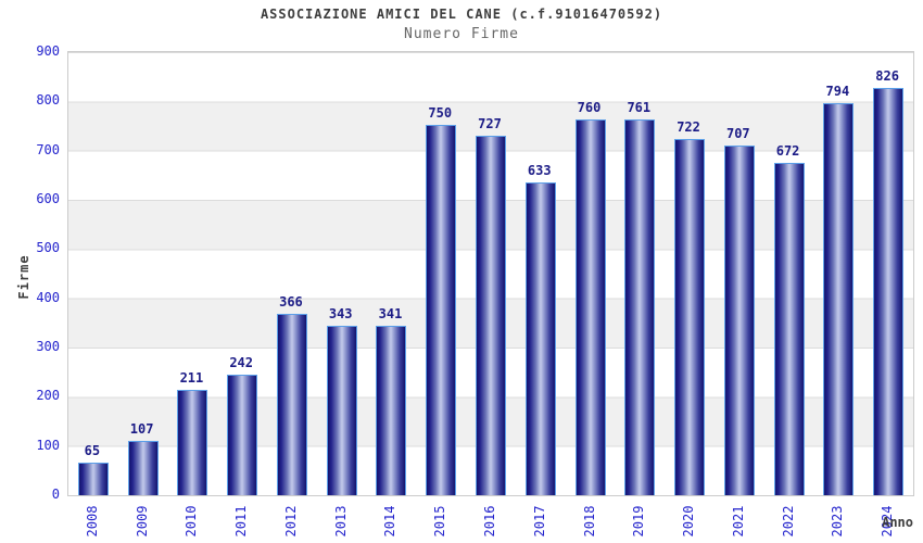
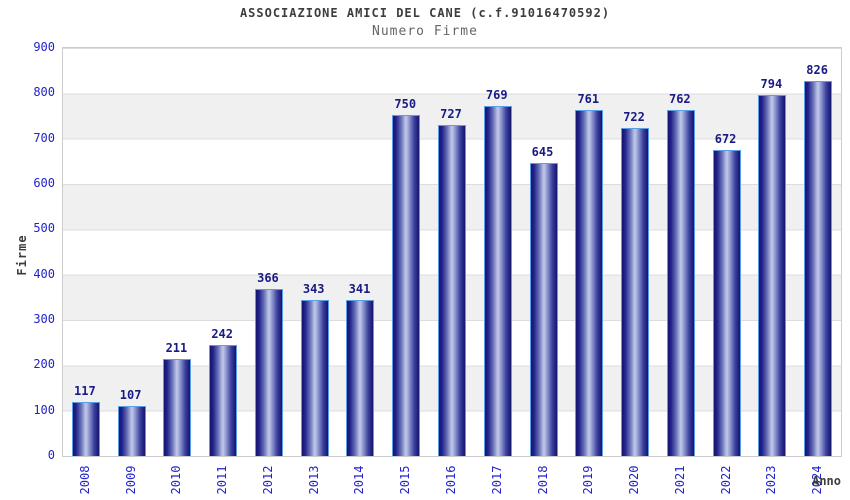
2008: 65 -> 117
2017: 633 -> 769
2018: 760 -> 645
2021: 707 -> 762
